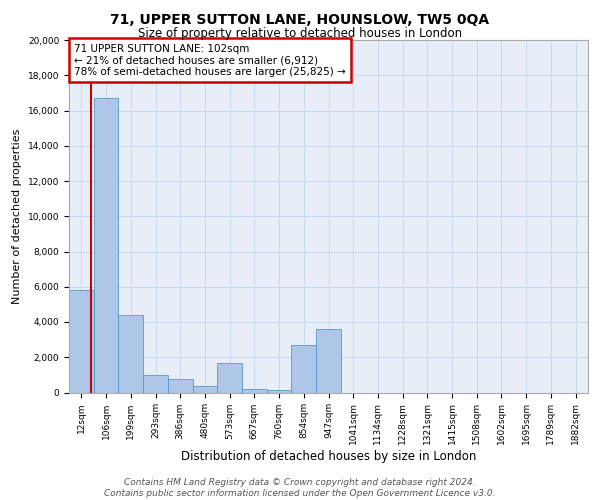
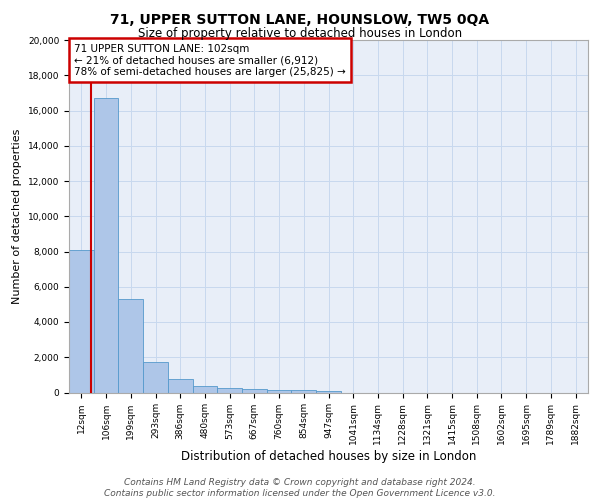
12sqm: 5,800 -> 8,100
199sqm: 4,400 -> 5,300
293sqm: 1,000 -> 1,800
573sqm: 1,700 -> 200
854sqm: 2,700 -> 100
947sqm: 3,600 -> 100
